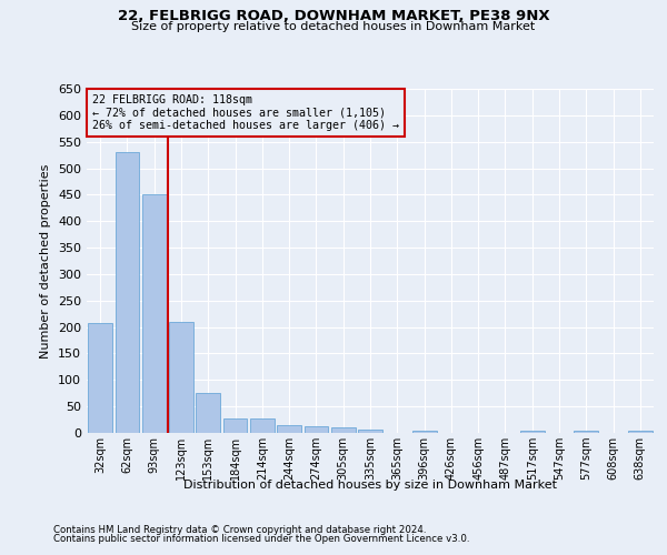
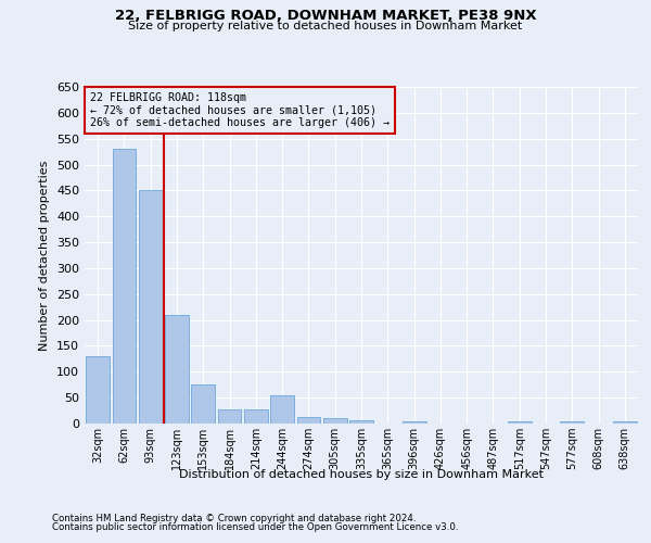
32sqm: 207 -> 130
244sqm: 15 -> 55
